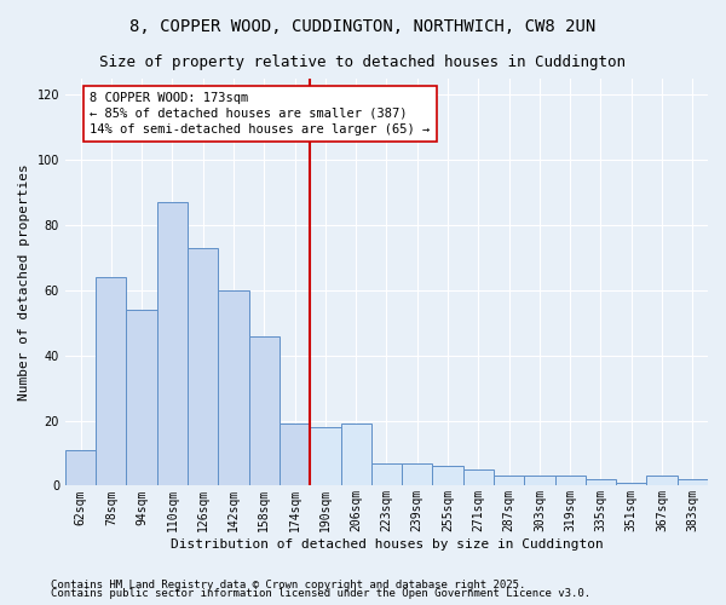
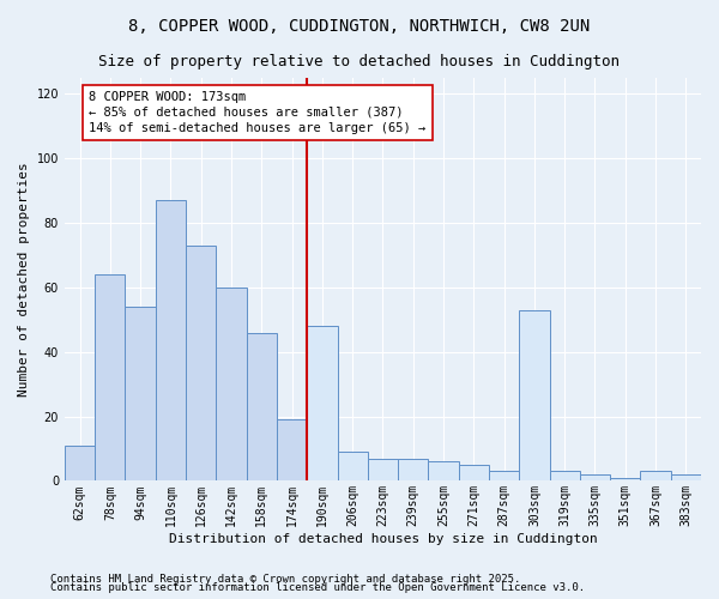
190sqm: 18 -> 48
206sqm: 19 -> 9
303sqm: 3 -> 53
